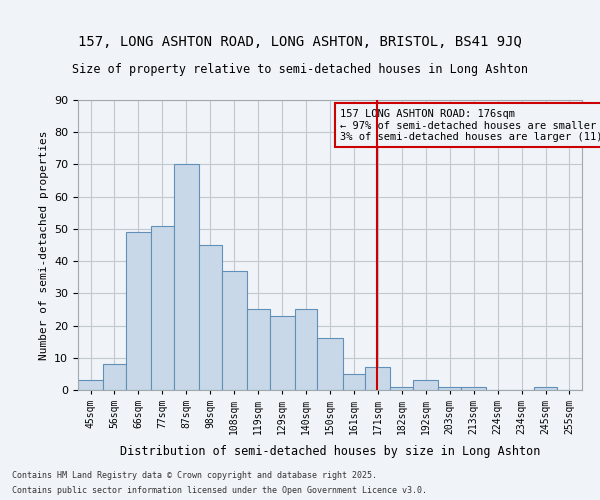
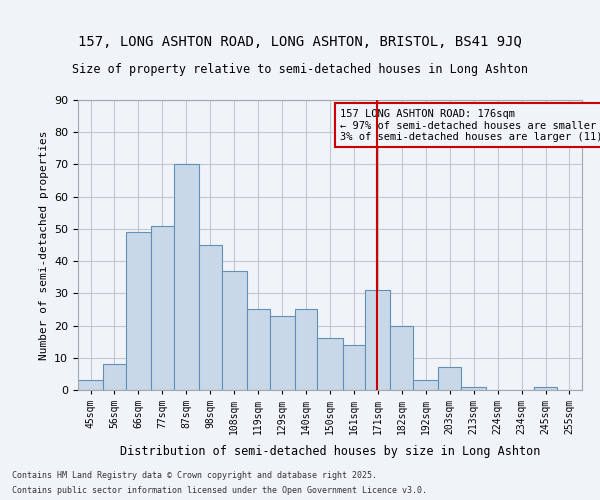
161sqm: 5 -> 14
171sqm: 7 -> 31
182sqm: 1 -> 20
203sqm: 1 -> 7
